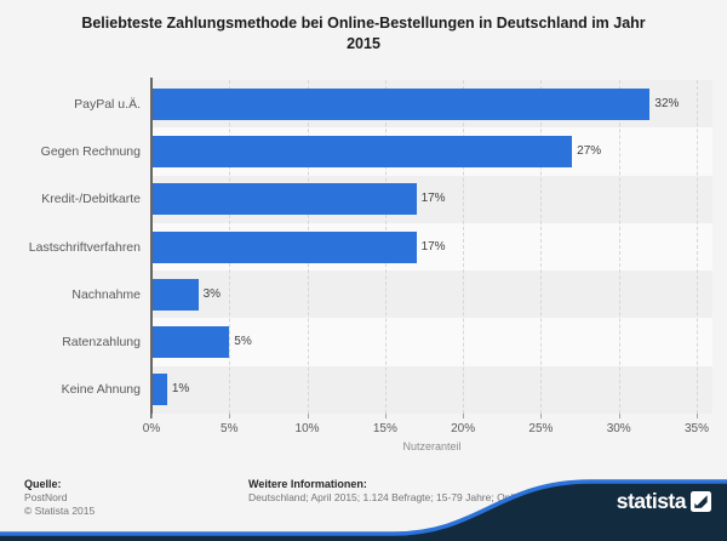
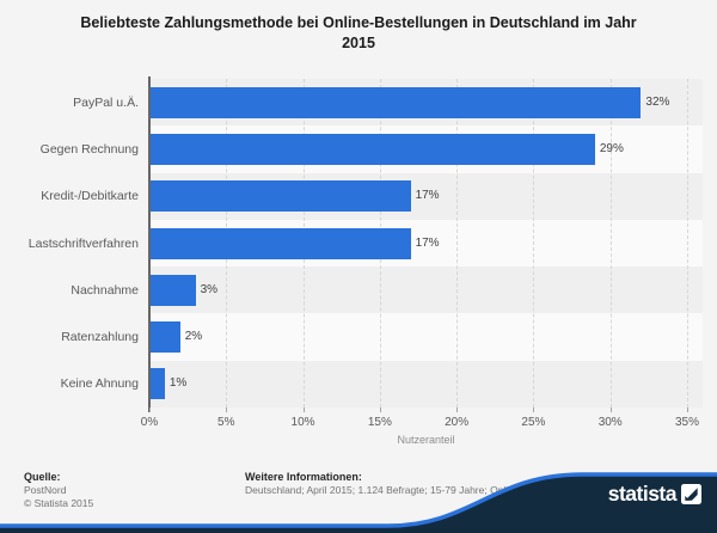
Gegen Rechnung: 27% -> 29%
Ratenzahlung: 5% -> 2%
